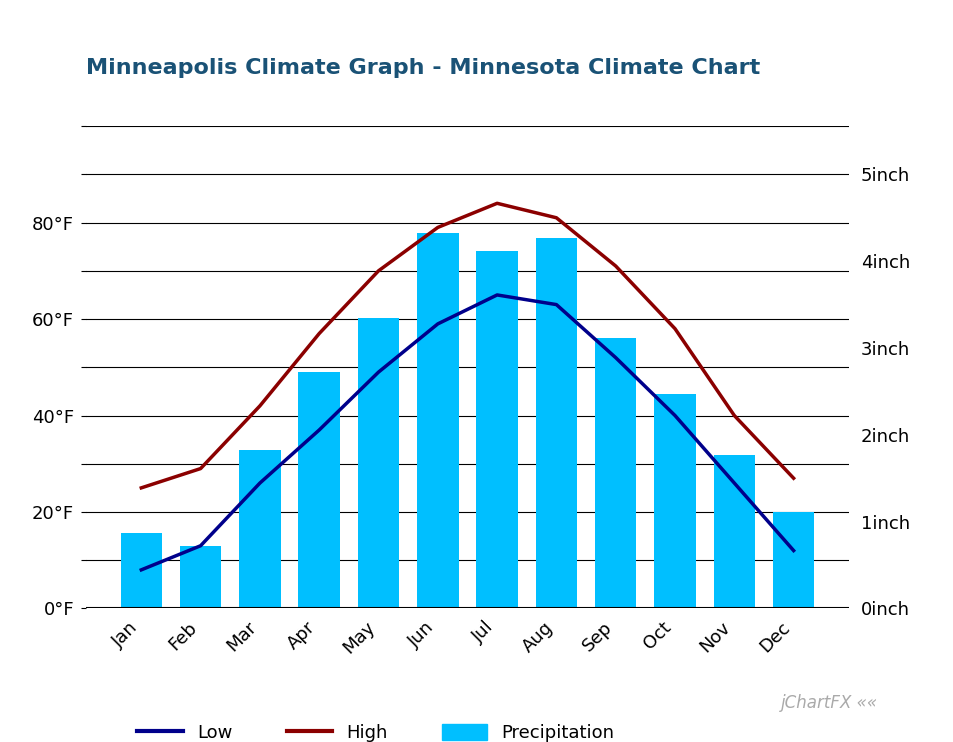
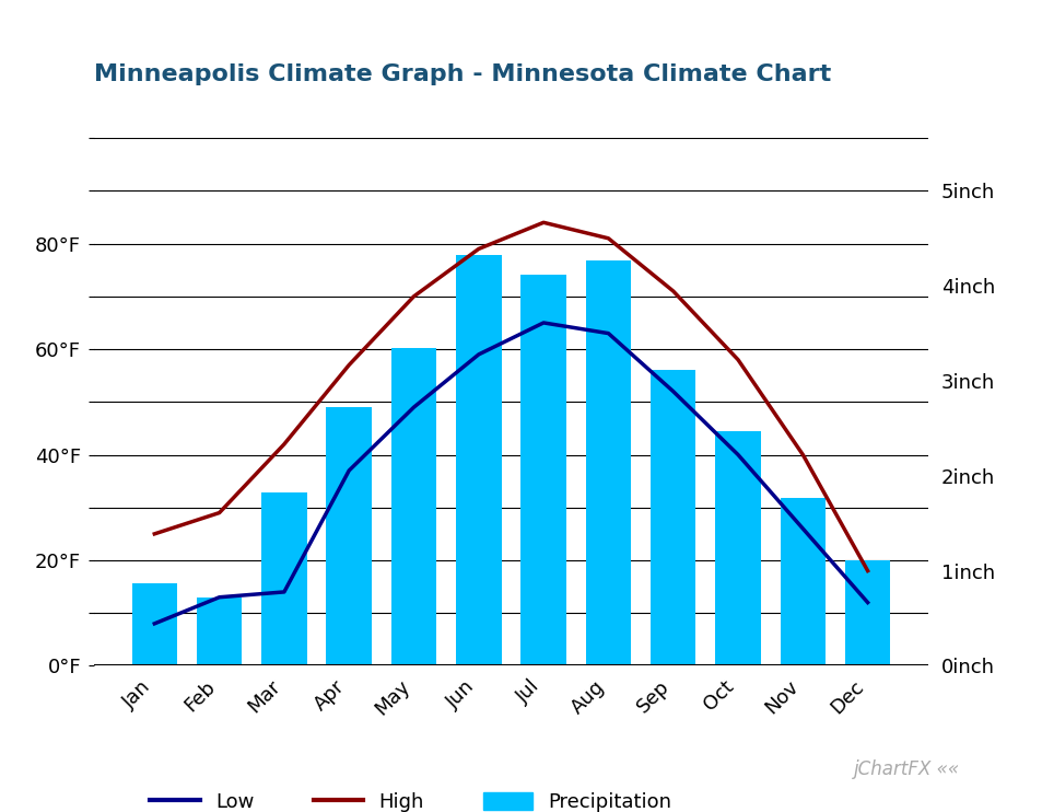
Low/Mar: 26°F -> 14°F
High/Dec: 27°F -> 18°F
